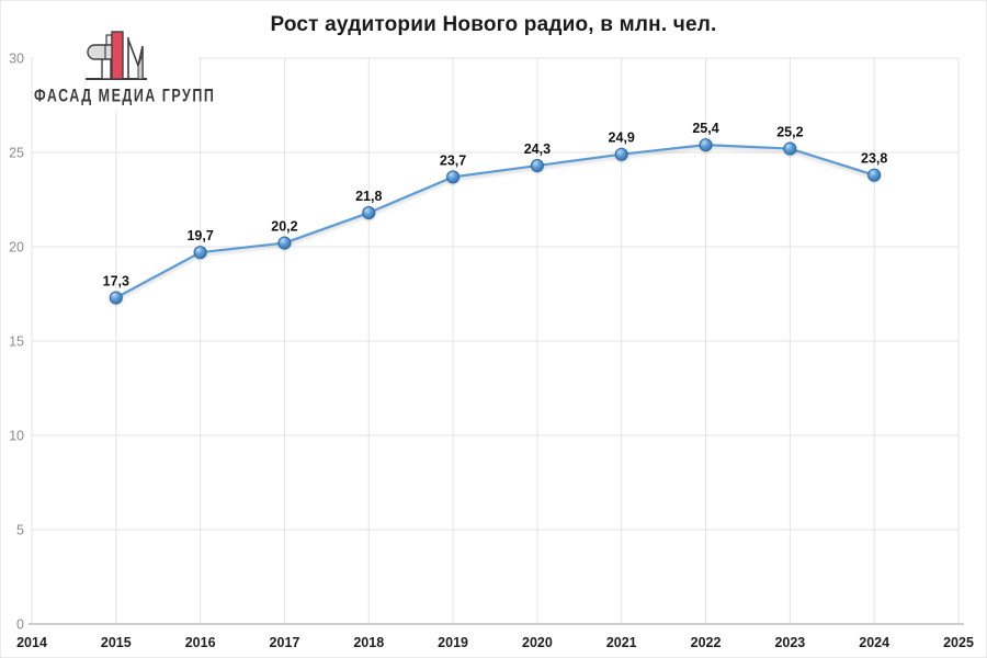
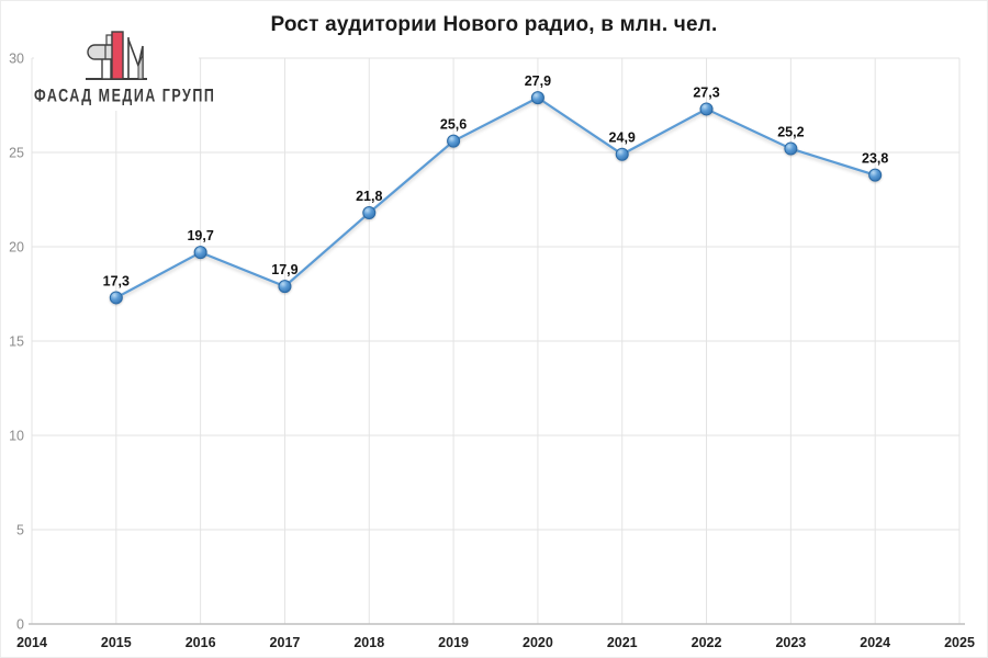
2017: 20,2 -> 17,9
2019: 23,7 -> 25,6
2020: 24,3 -> 27,9
2022: 25,4 -> 27,3
